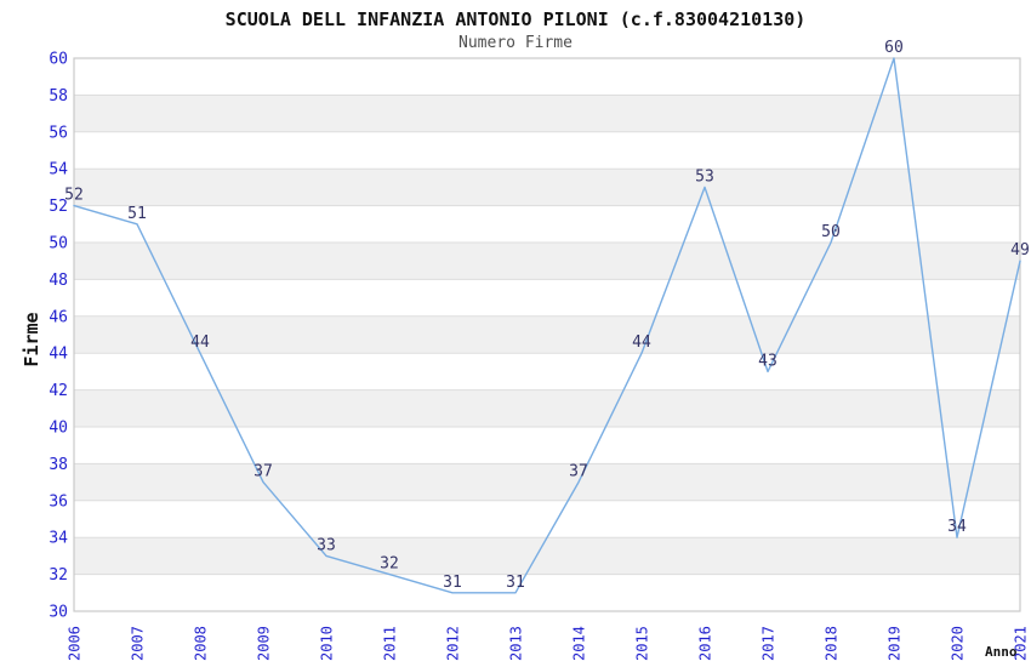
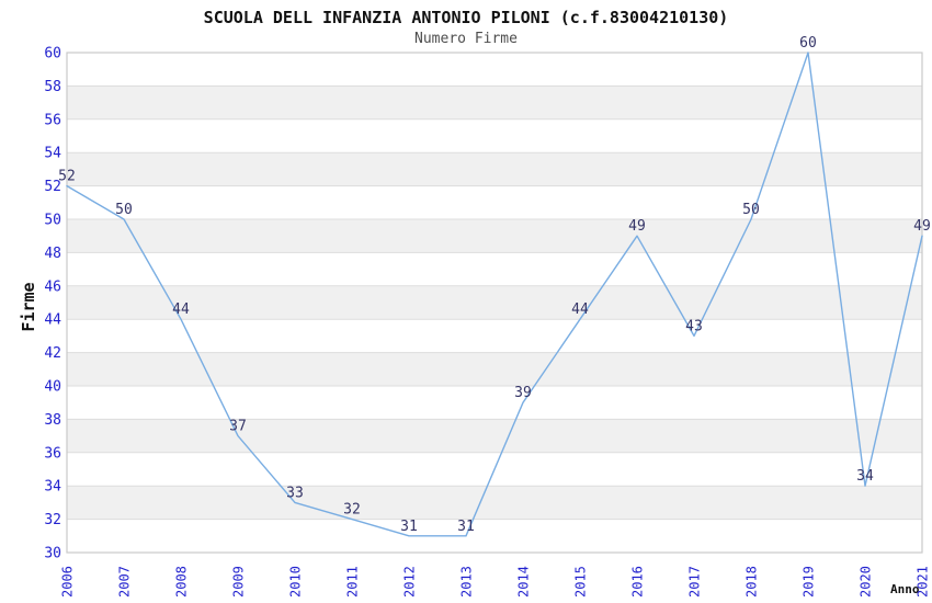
2007: 51 -> 50
2014: 37 -> 39
2016: 53 -> 49
